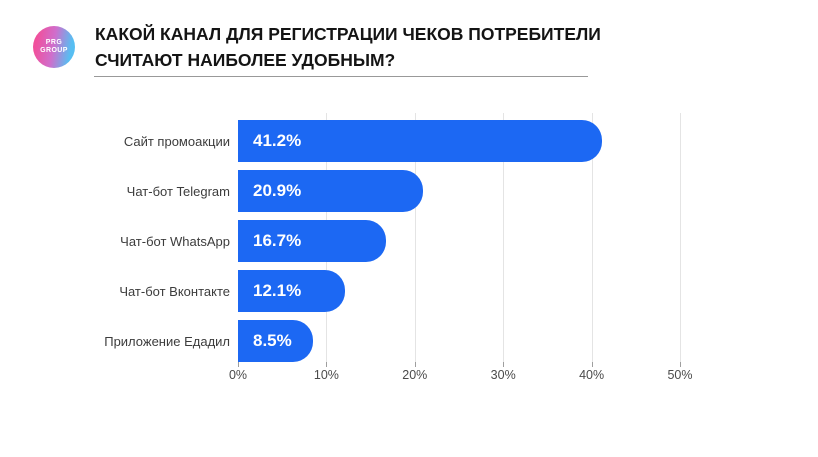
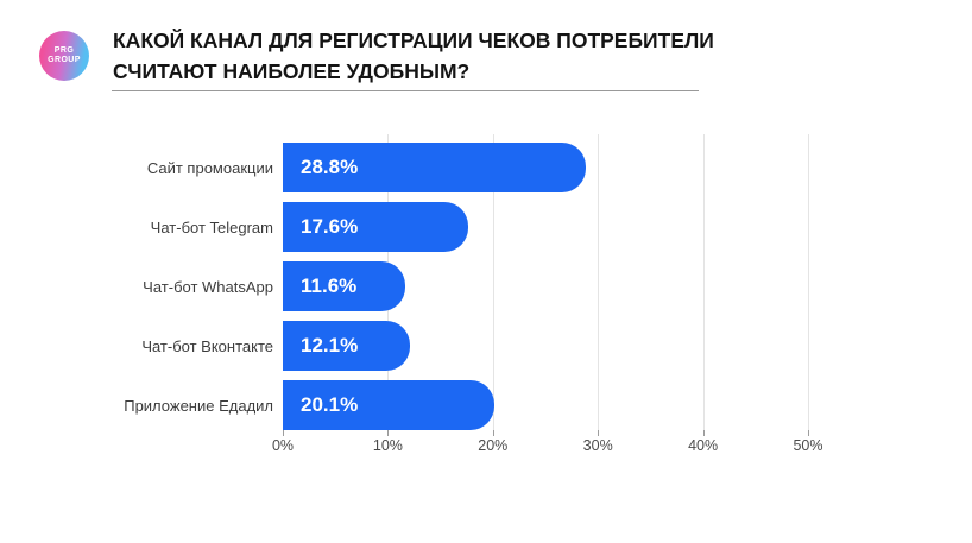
Сайт промоакции: 41.2% -> 28.8%
Чат-бот Telegram: 20.9% -> 17.6%
Чат-бот WhatsApp: 16.7% -> 11.6%
Приложение Едадил: 8.5% -> 20.1%
